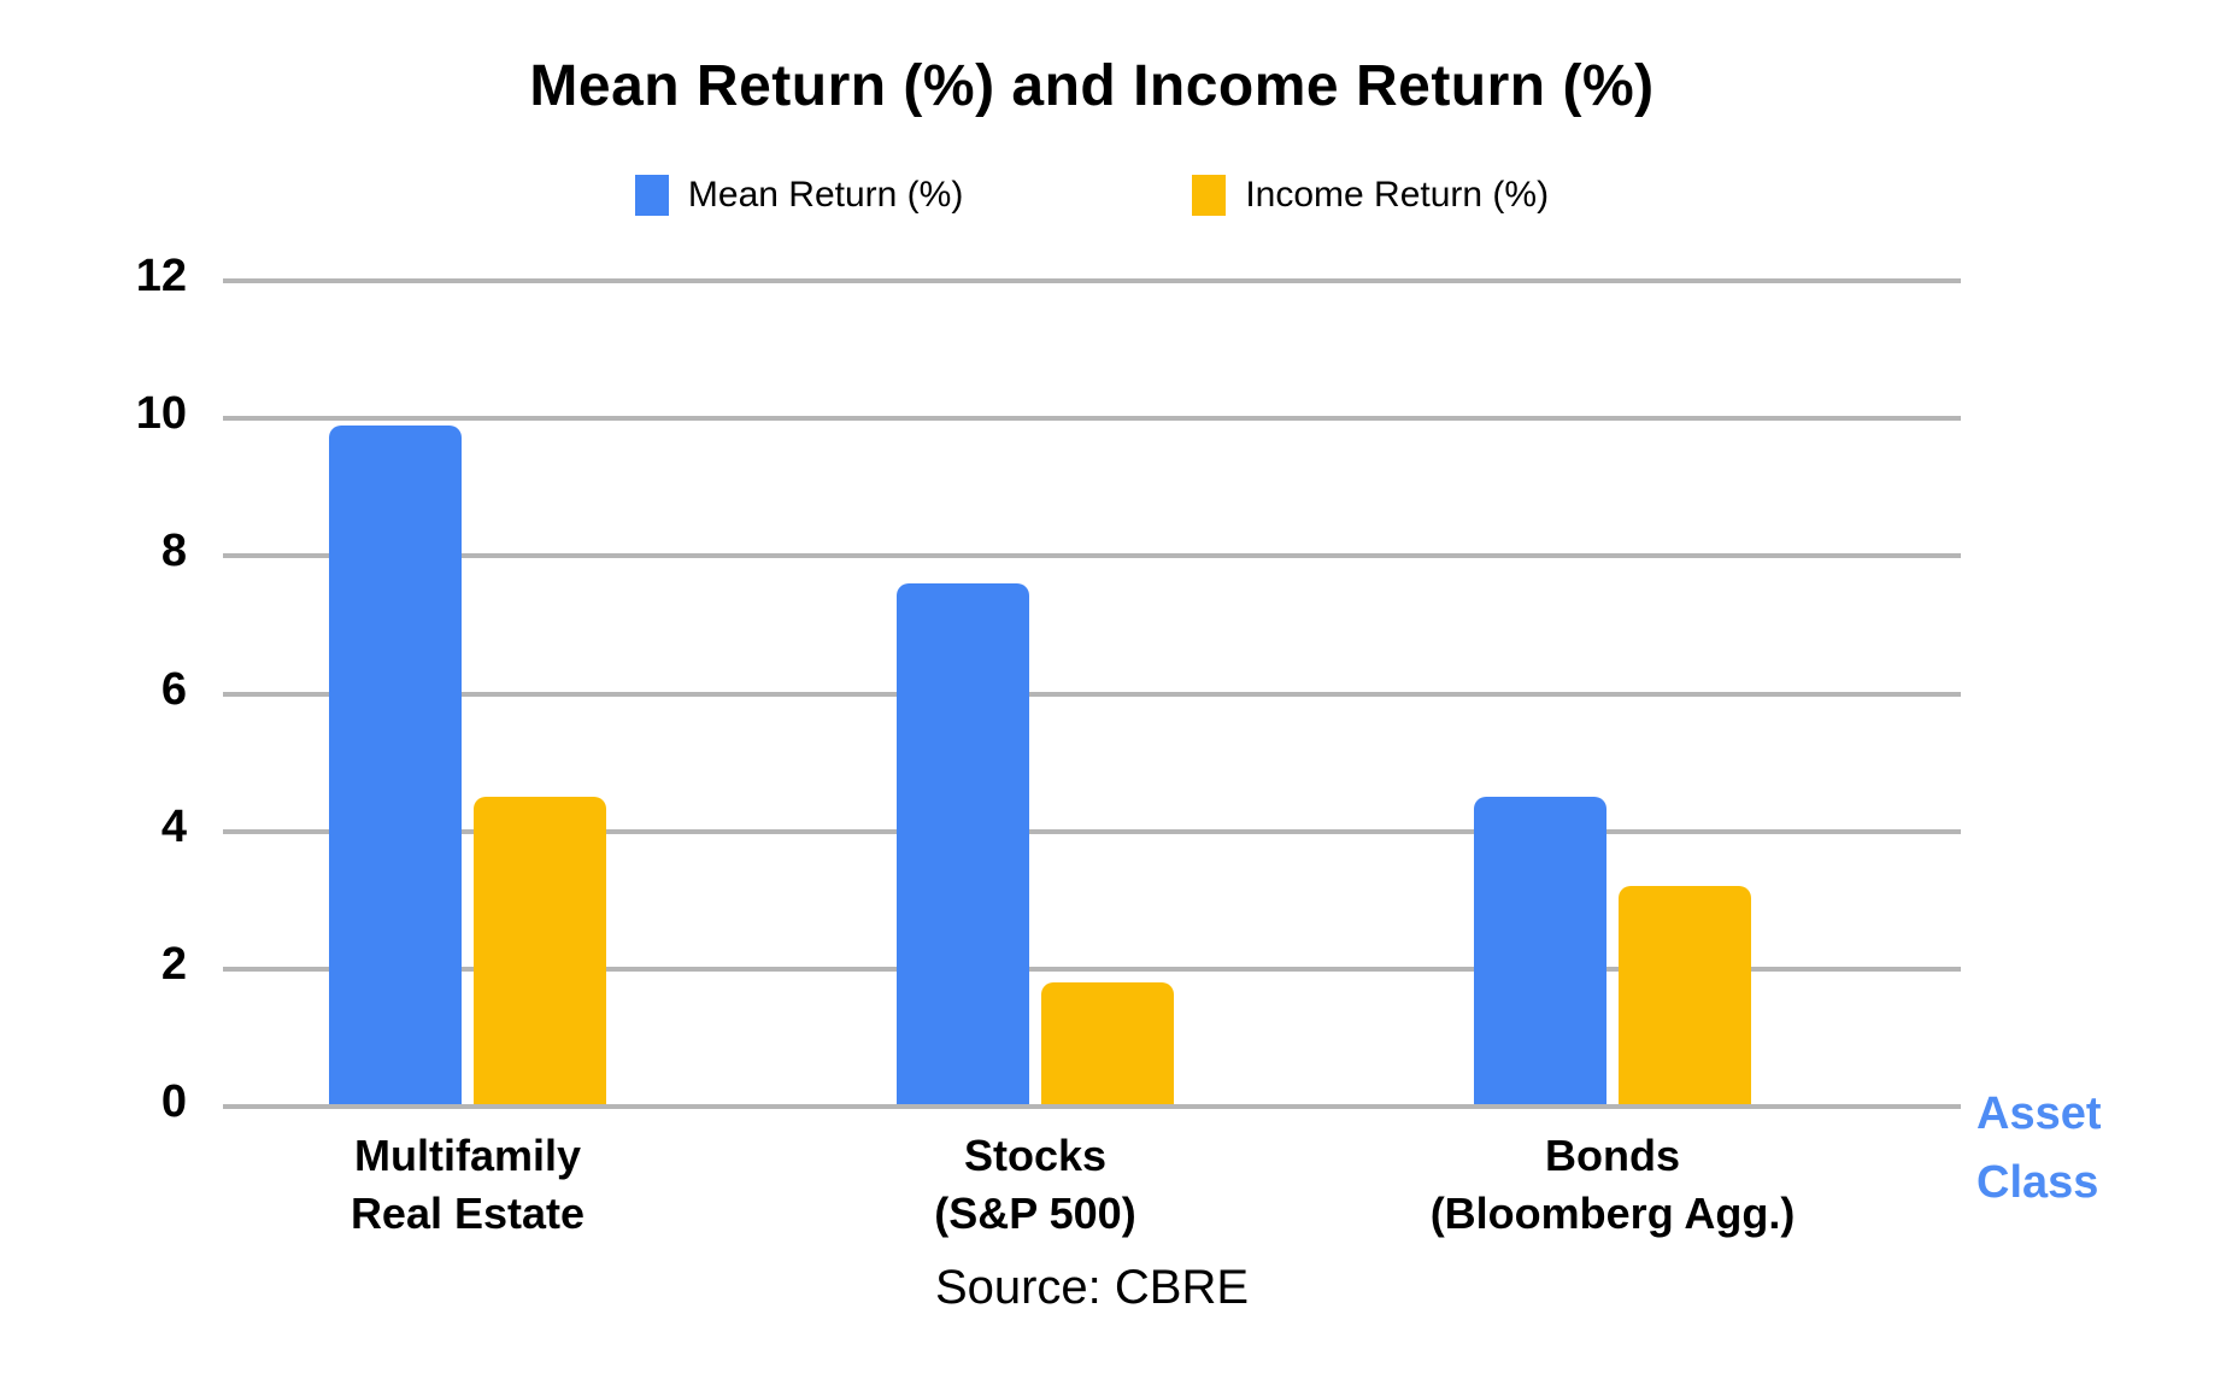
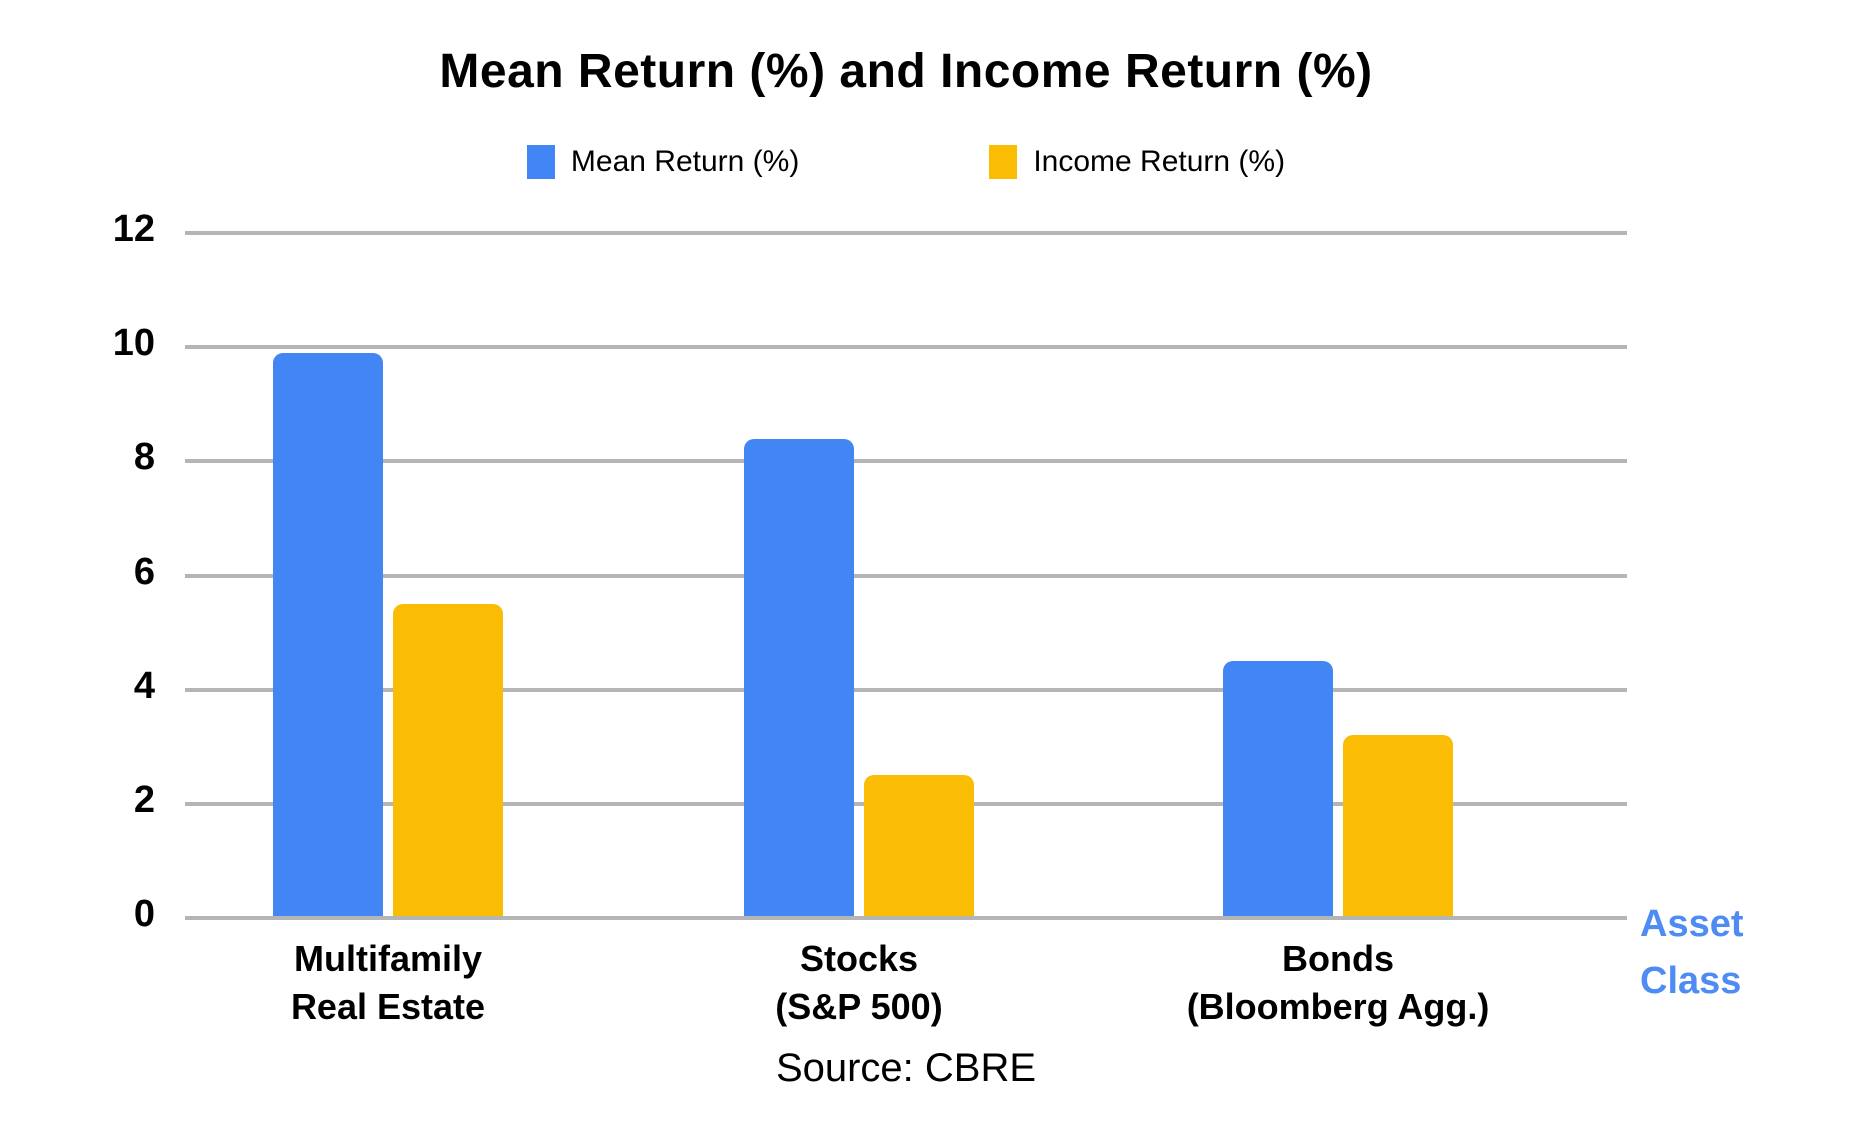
Income Return (%)/Multifamily Real Estate: 4.5 -> 5.5
Mean Return (%)/Stocks (S&P 500): 7.6 -> 8.4
Income Return (%)/Stocks (S&P 500): 1.8 -> 2.5
